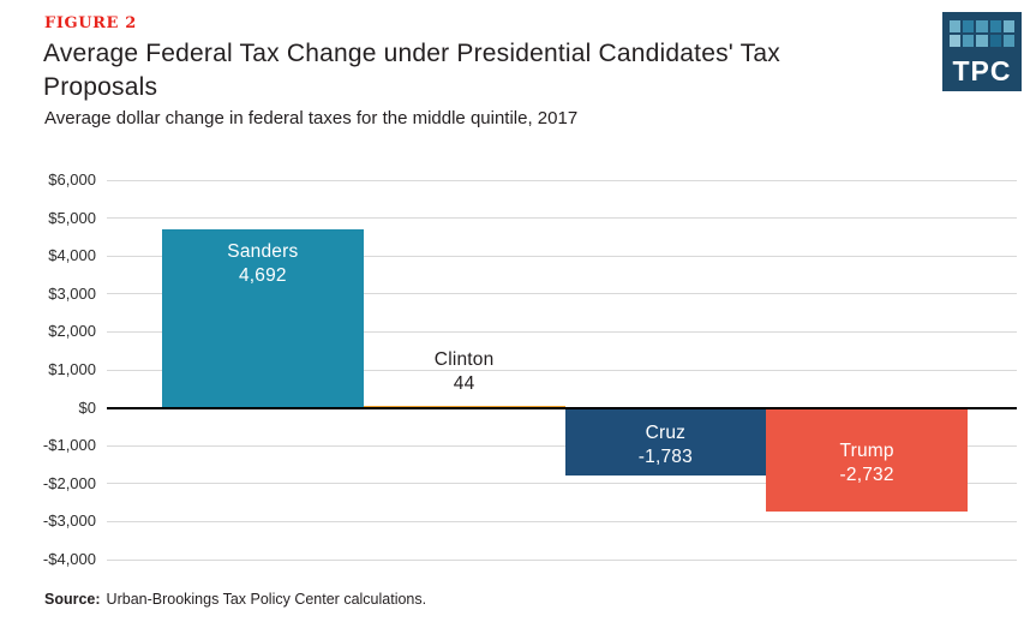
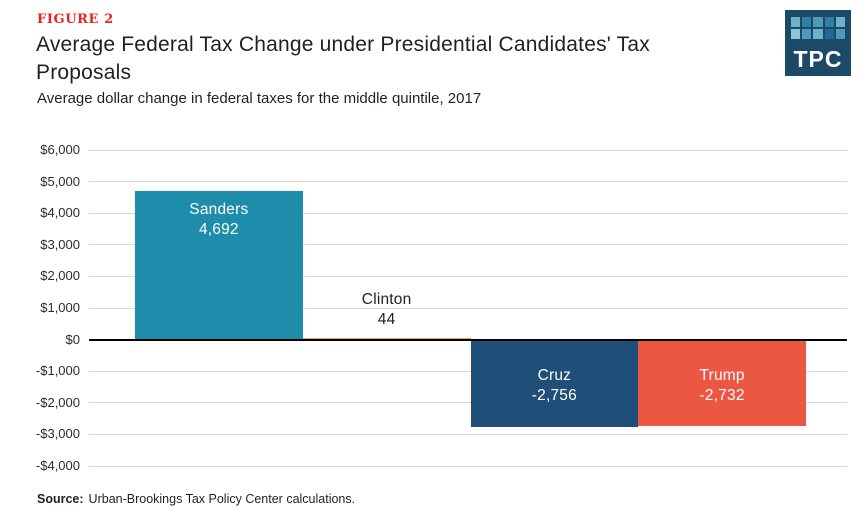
Cruz: -1,783 -> -2,756
